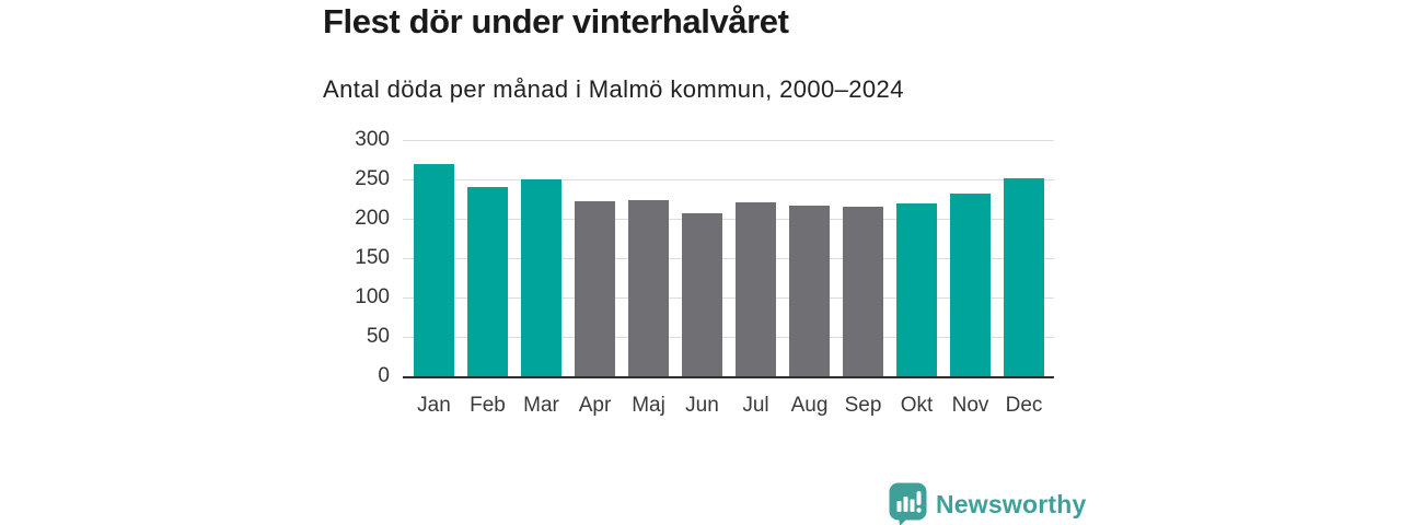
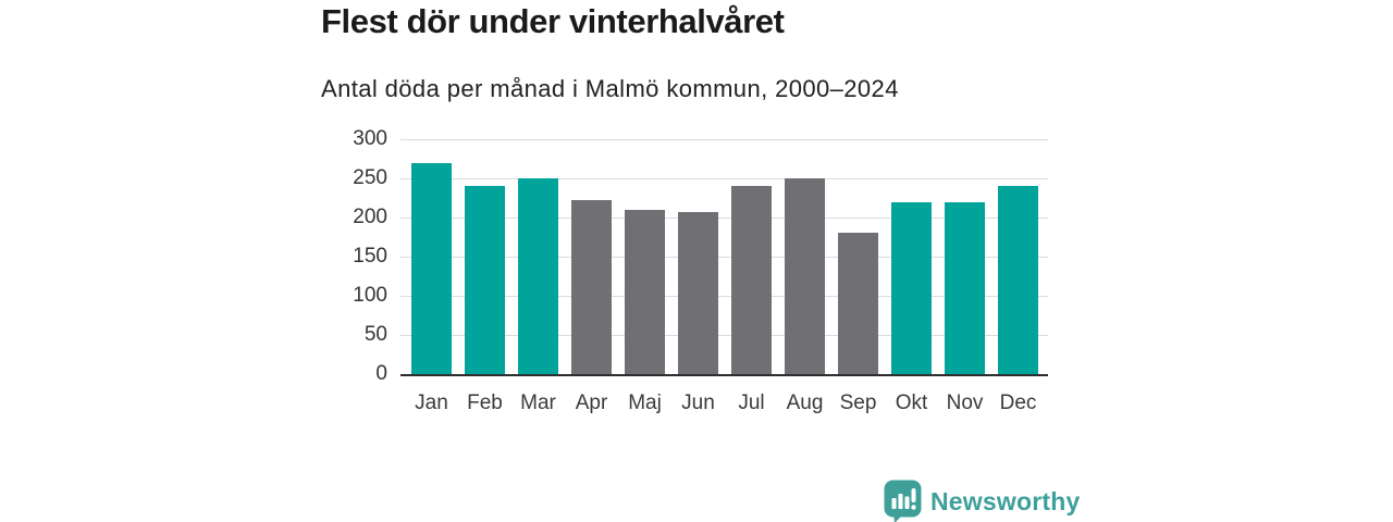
Maj: 220 -> 210
Jul: 220 -> 240
Aug: 220 -> 250
Sep: 220 -> 180
Nov: 230 -> 220
Dec: 250 -> 240
